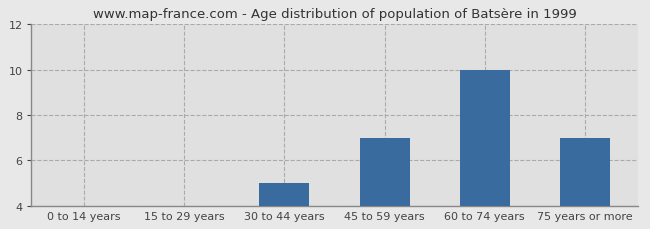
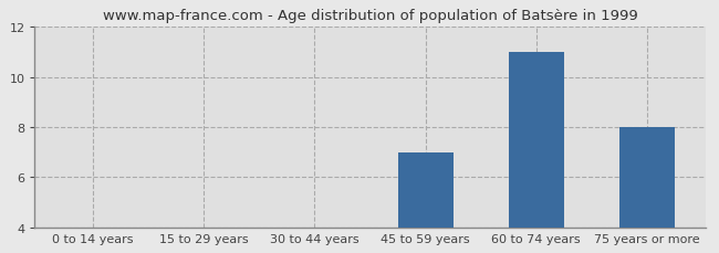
30 to 44 years: 5 -> 4
60 to 74 years: 10 -> 11
75 years or more: 7 -> 8
